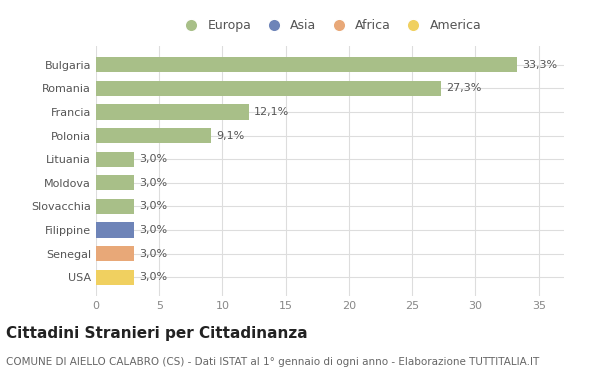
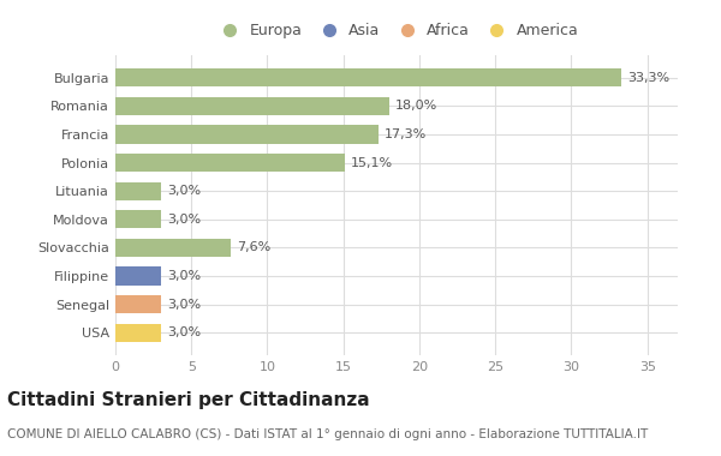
Romania: 27,3% -> 18,0%
Francia: 12,1% -> 17,3%
Polonia: 9,1% -> 15,1%
Slovacchia: 3,0% -> 7,6%
